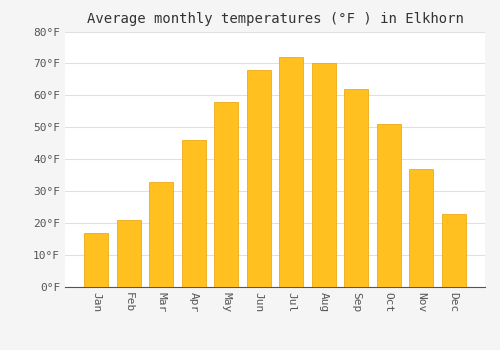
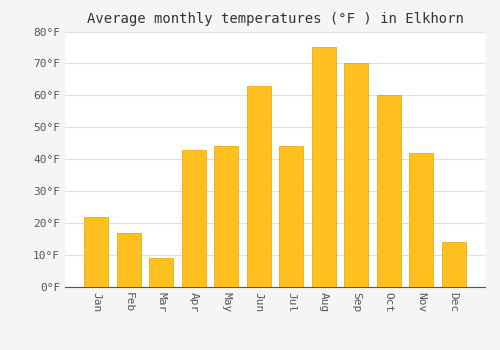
Jan: 17°F -> 22°F
Feb: 21°F -> 17°F
Mar: 33°F -> 9°F
Apr: 46°F -> 43°F
May: 58°F -> 44°F
Jun: 68°F -> 63°F
Jul: 72°F -> 44°F
Aug: 70°F -> 75°F
Sep: 62°F -> 70°F
Oct: 51°F -> 60°F
Nov: 37°F -> 42°F
Dec: 23°F -> 14°F
